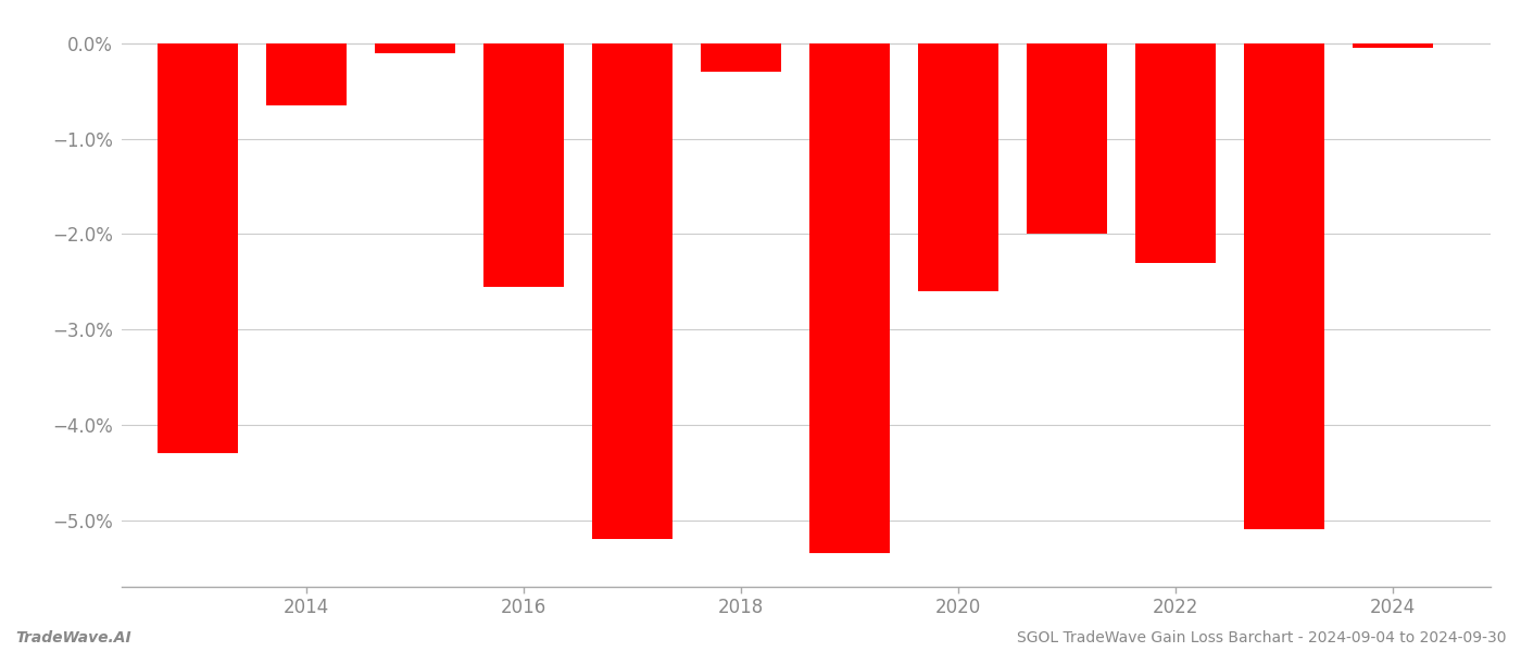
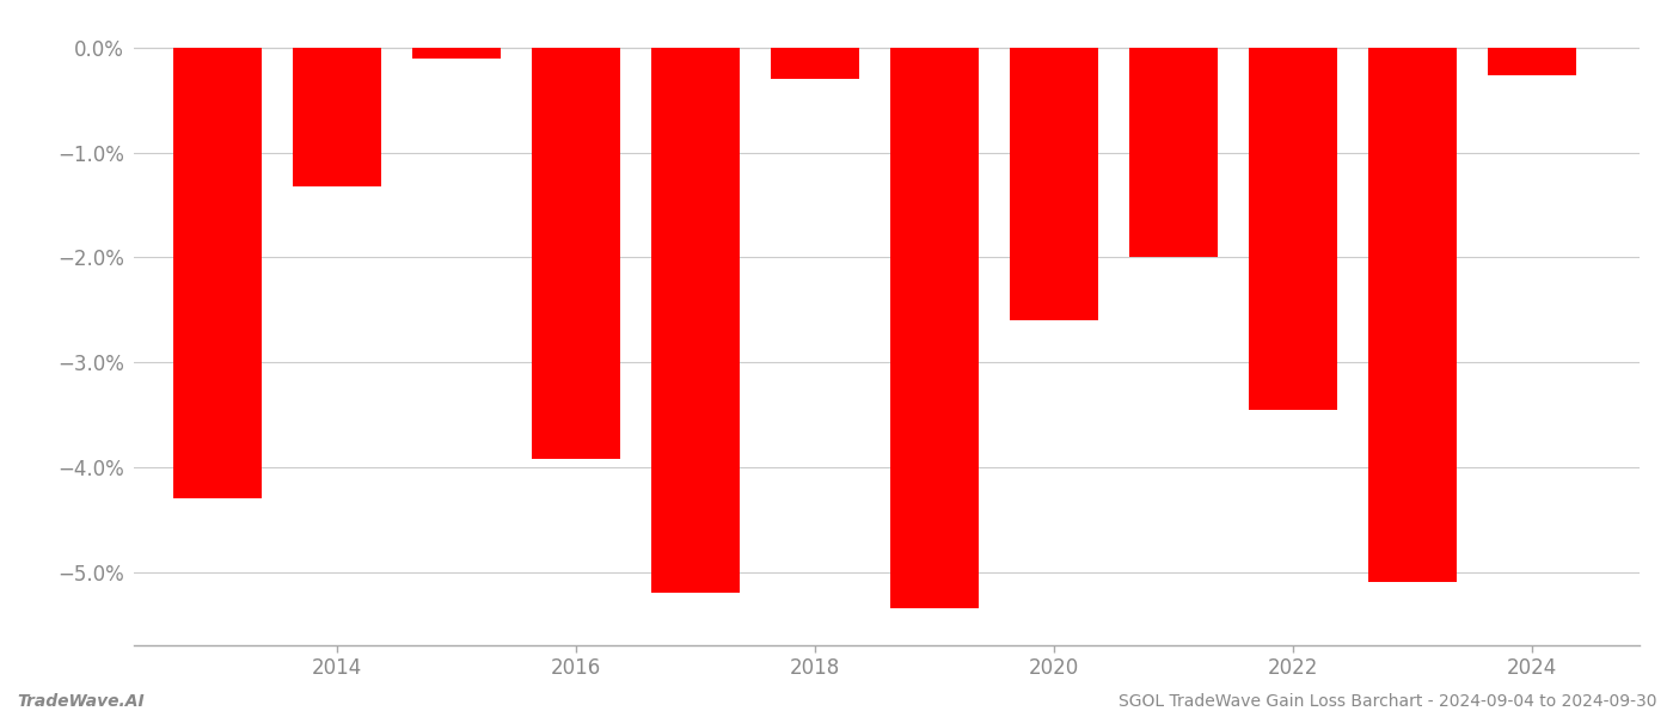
2014: -0.65% -> -1.32%
2016: -2.55% -> -3.92%
2022: -2.30% -> -3.46%
2024: -0.05% -> -0.26%
